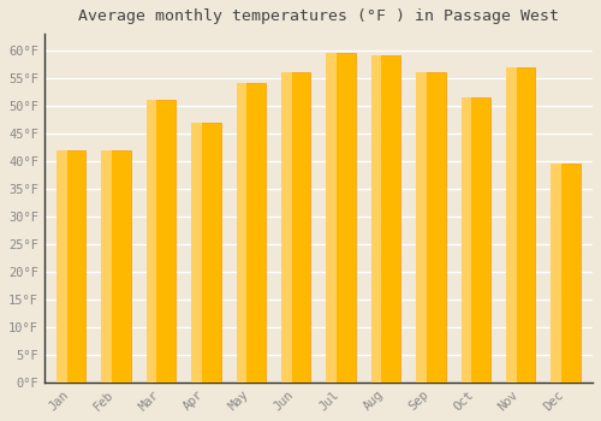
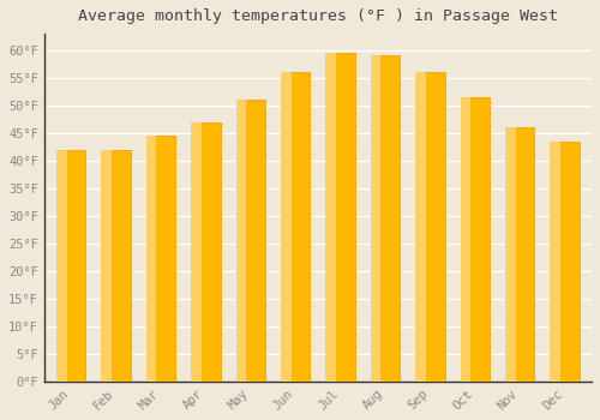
Mar: 51.0°F -> 44.5°F
May: 54.0°F -> 51.0°F
Nov: 57.0°F -> 46.0°F
Dec: 39.5°F -> 43.5°F
